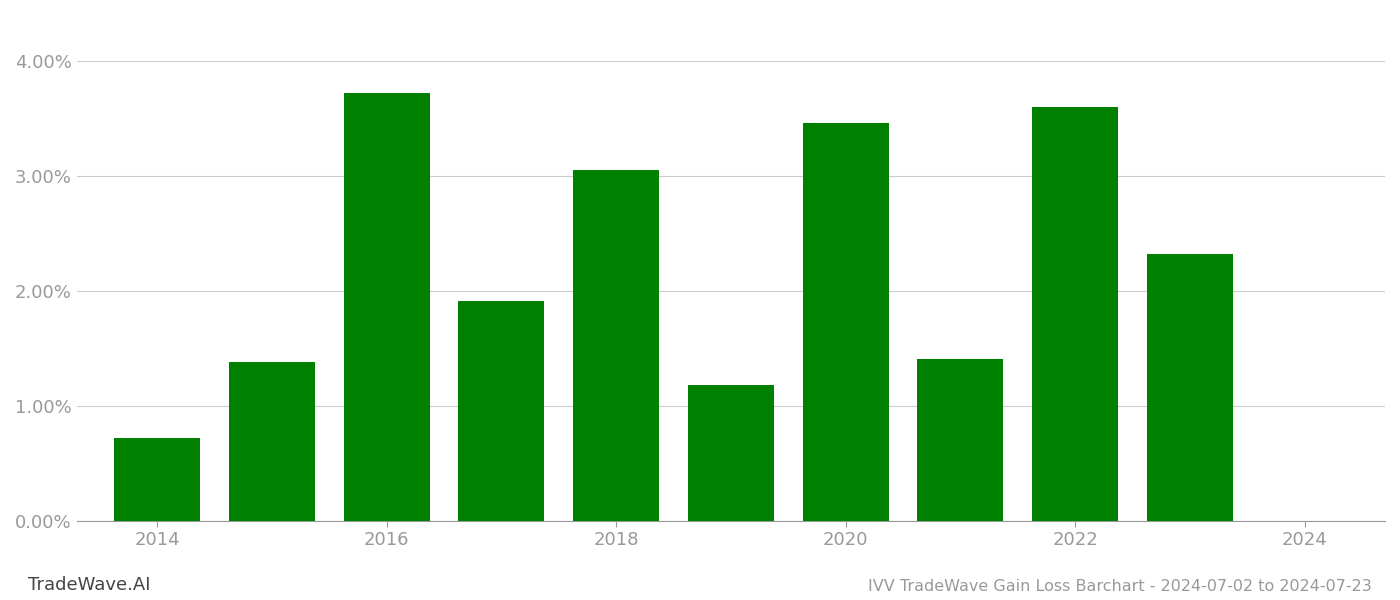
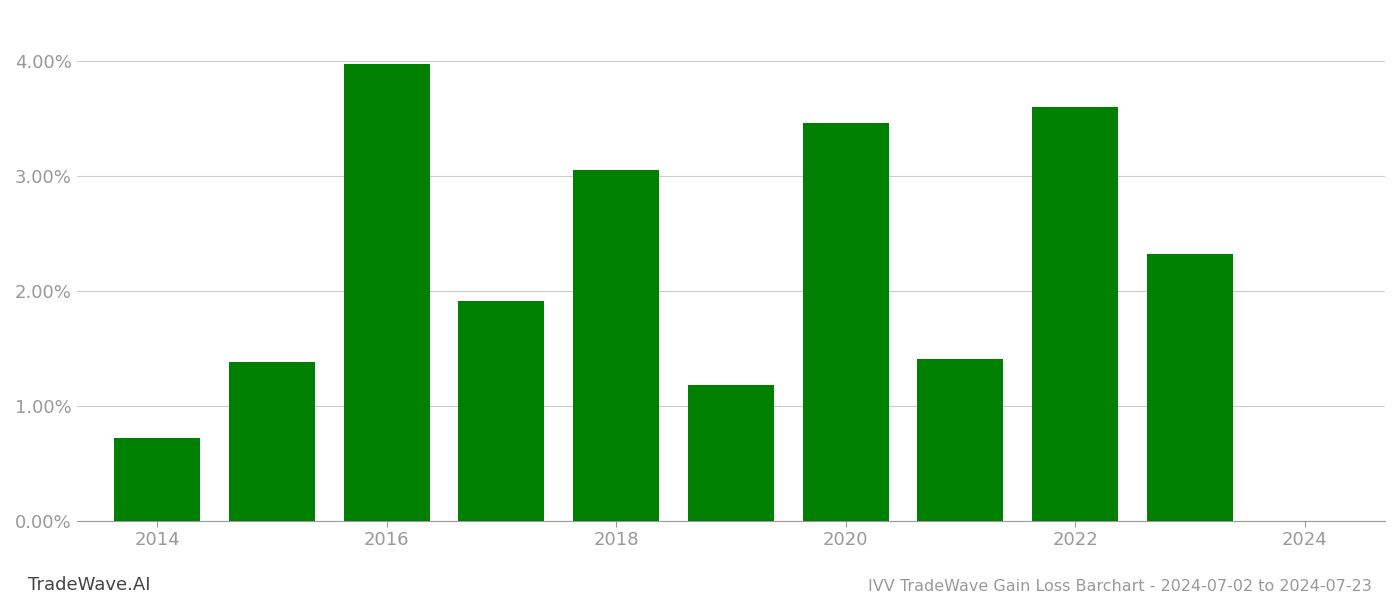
2016: 3.72% -> 3.97%
